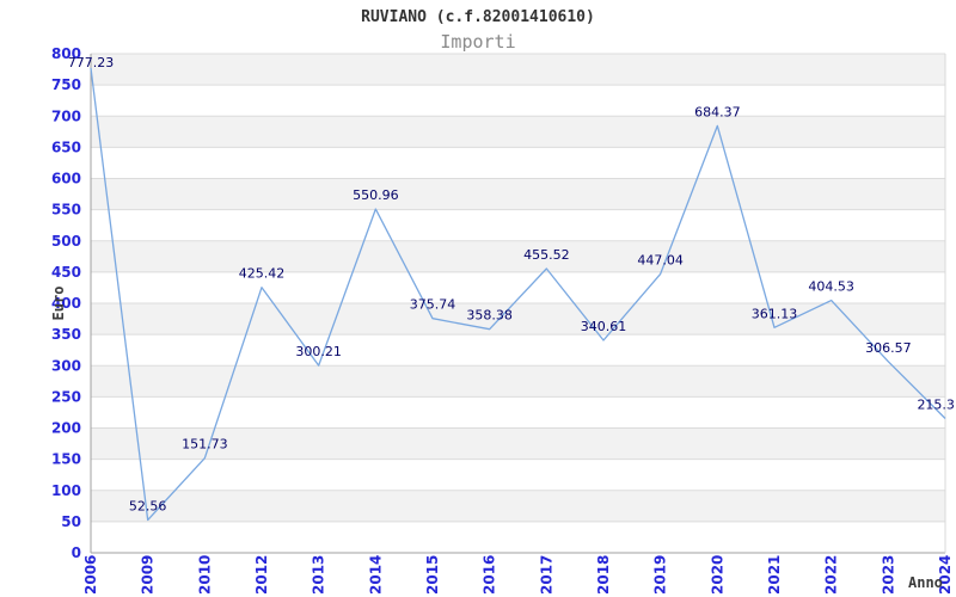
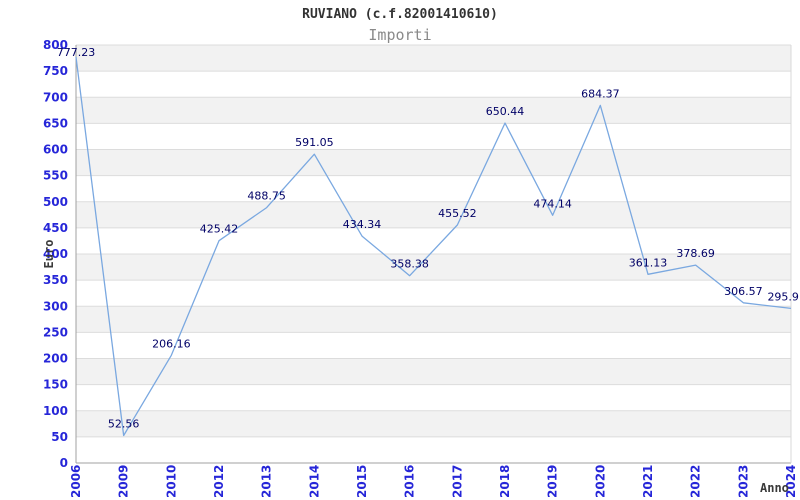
2010: 151.73 -> 206.16
2013: 300.21 -> 488.75
2014: 550.96 -> 591.05
2015: 375.74 -> 434.34
2018: 340.61 -> 650.44
2019: 447.04 -> 474.14
2022: 404.53 -> 378.69
2024: 215.3 -> 295.9
